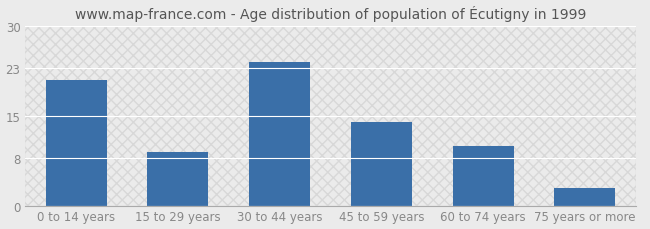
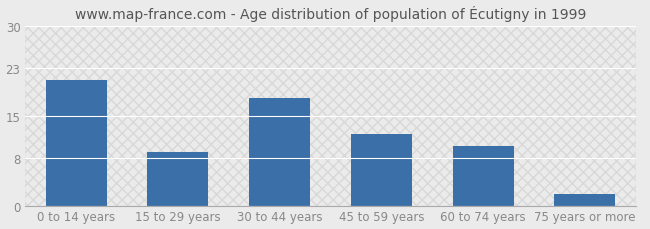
30 to 44 years: 24 -> 18
45 to 59 years: 14 -> 12
75 years or more: 3 -> 2
